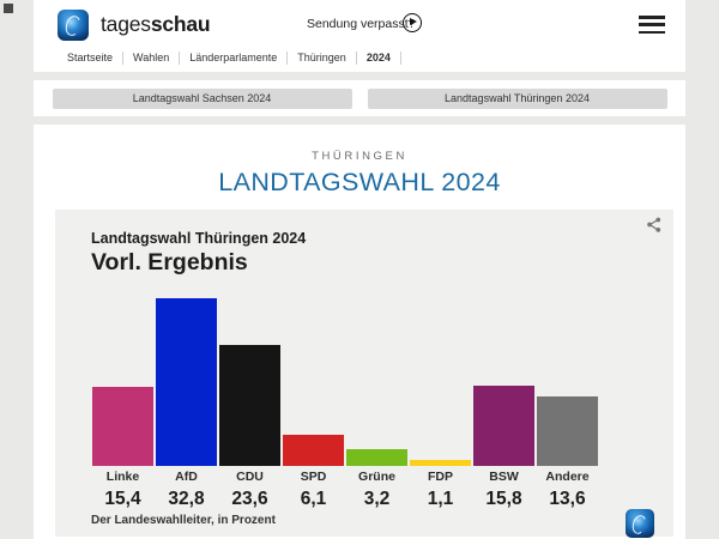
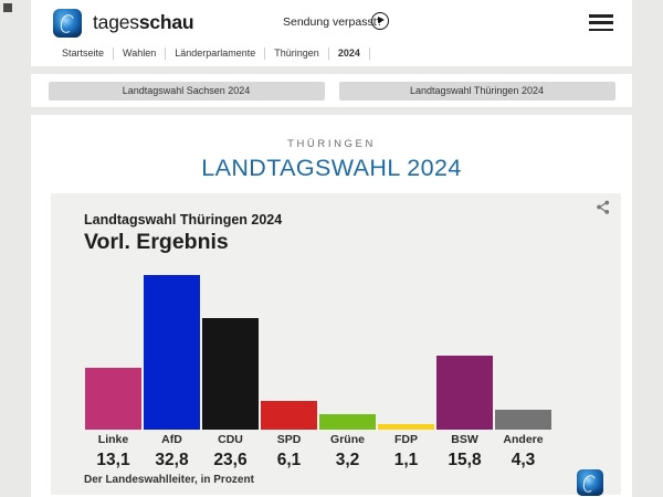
Linke: 15,4 -> 13,1
Andere: 13,6 -> 4,3
